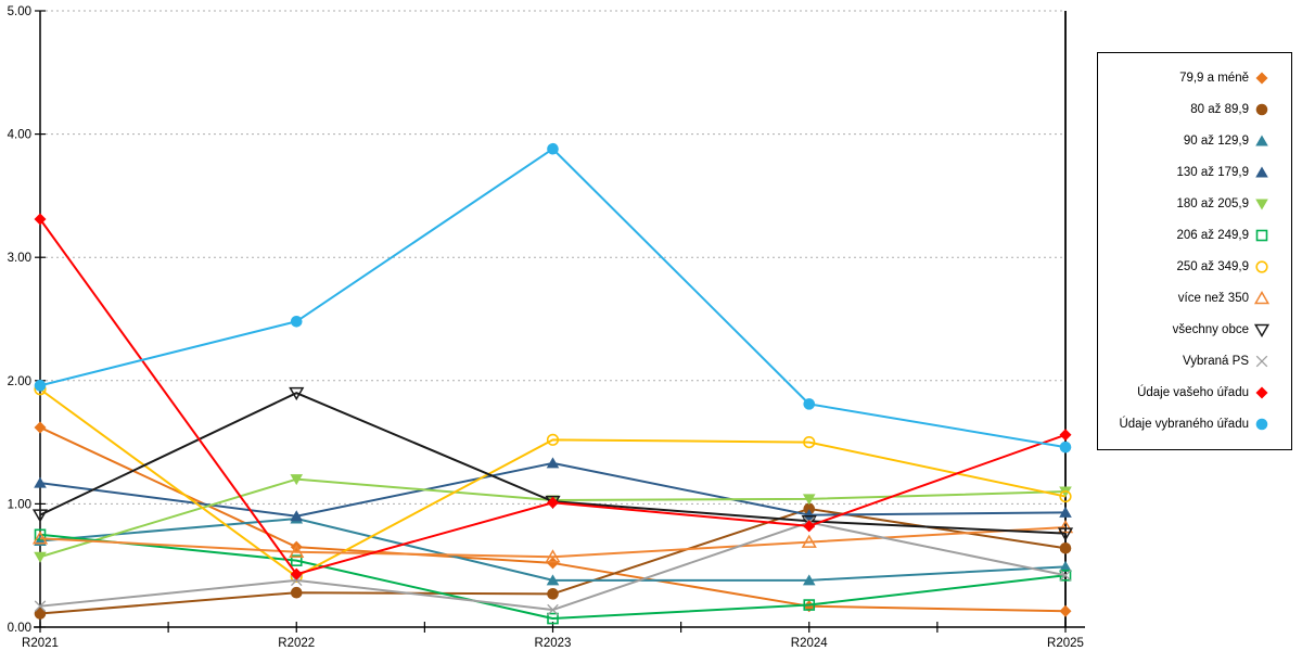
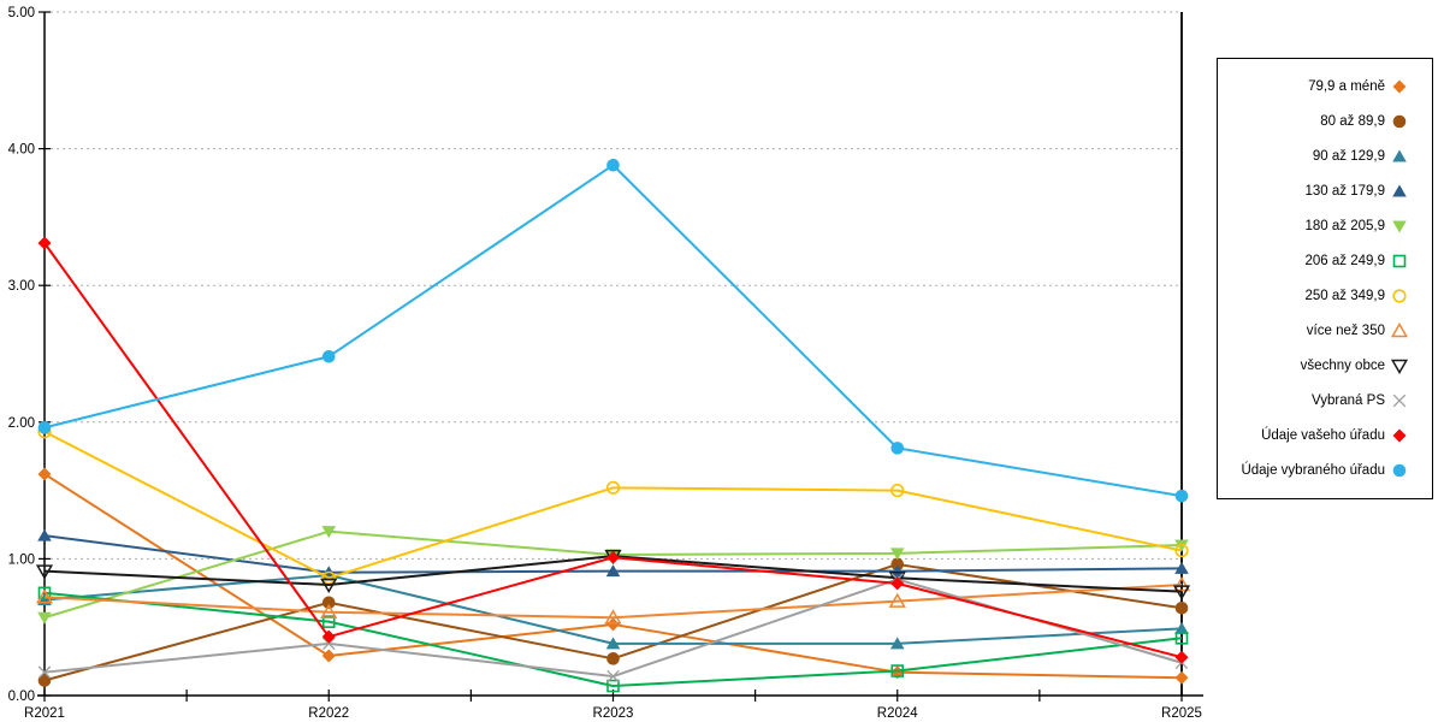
79,9 a méně/R2022: 0.65 -> 0.29
80 až 89,9/R2022: 0.28 -> 0.68
250 až 349,9/R2022: 0.41 -> 0.86
všechny obce/R2022: 1.90 -> 0.81
130 až 179,9/R2023: 1.33 -> 0.91
Vybraná PS/R2025: 0.42 -> 0.24
Údaje vašeho úřadu/R2025: 1.56 -> 0.28
